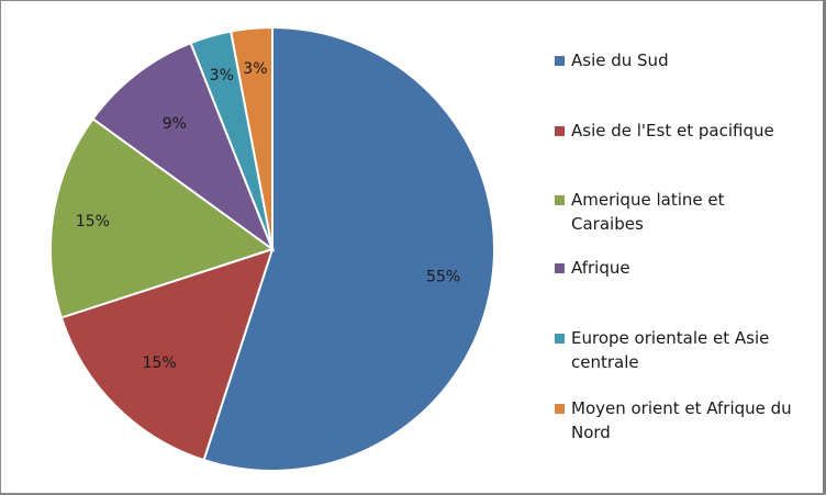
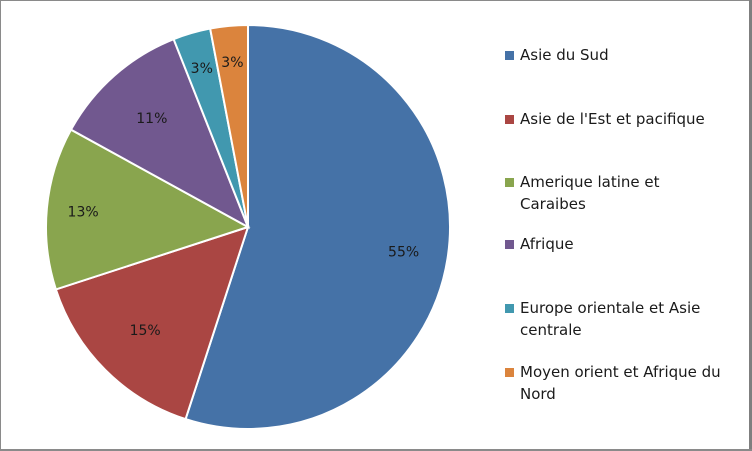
Amerique latine et Caraibes: 15% -> 13%
Afrique: 9% -> 11%
